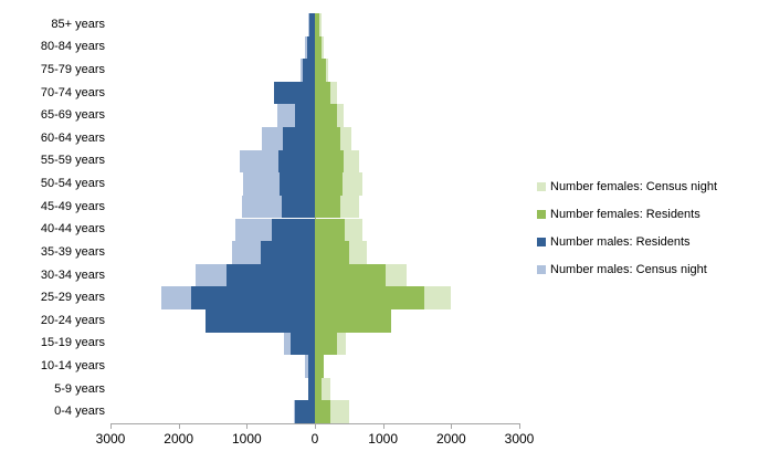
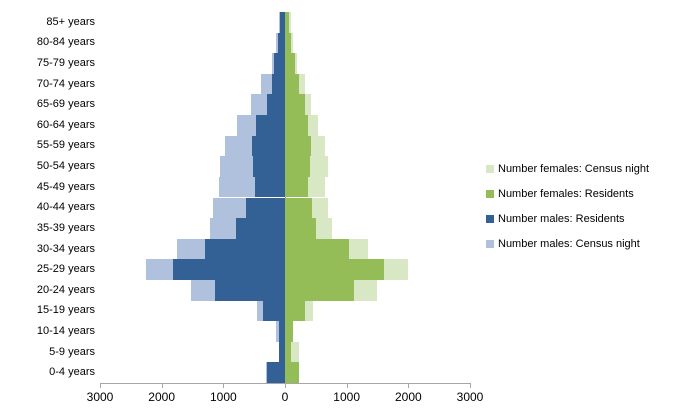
Number males: Residents/70-74 years: 600 -> 200
Number males: Census night/55-59 years: 1100 -> 1000
Number females: Census night/20-24 years: 900 -> 1500
Number males: Residents/20-24 years: 1600 -> 1100
Number females: Census night/0-4 years: 500 -> 200
